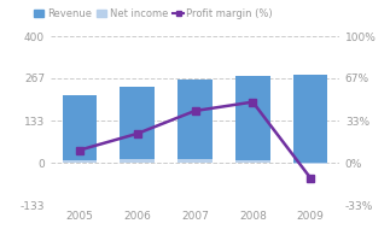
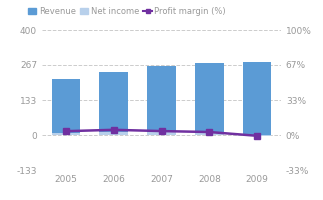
Profit margin (%)/2005: 10% -> 4%
Profit margin (%)/2006: 23% -> 5%
Profit margin (%)/2007: 41% -> 4%
Profit margin (%)/2008: 48% -> 3%
Profit margin (%)/2009: -12% -> -1%
